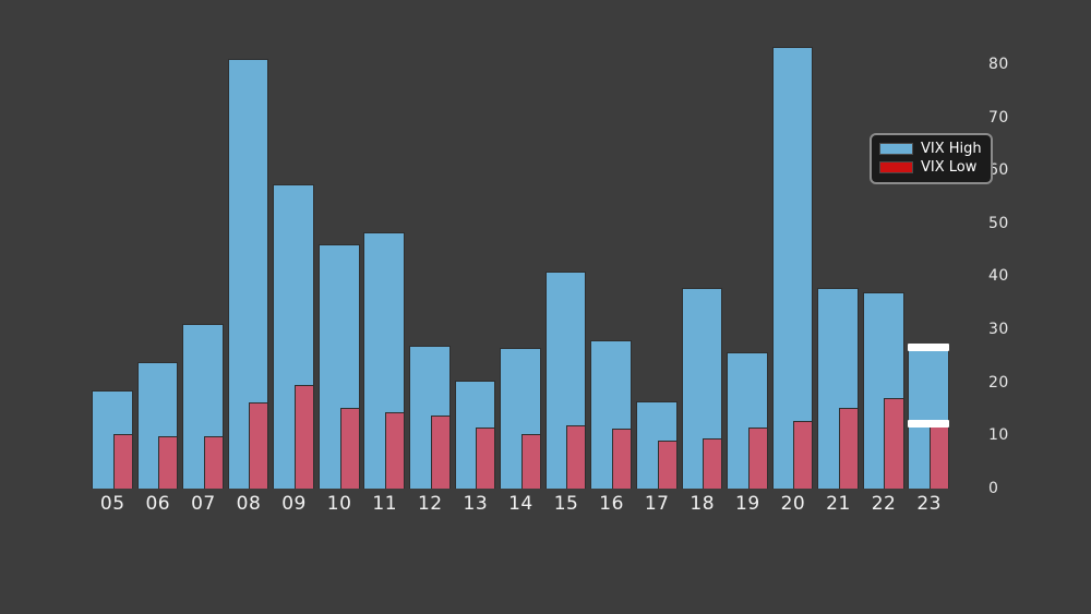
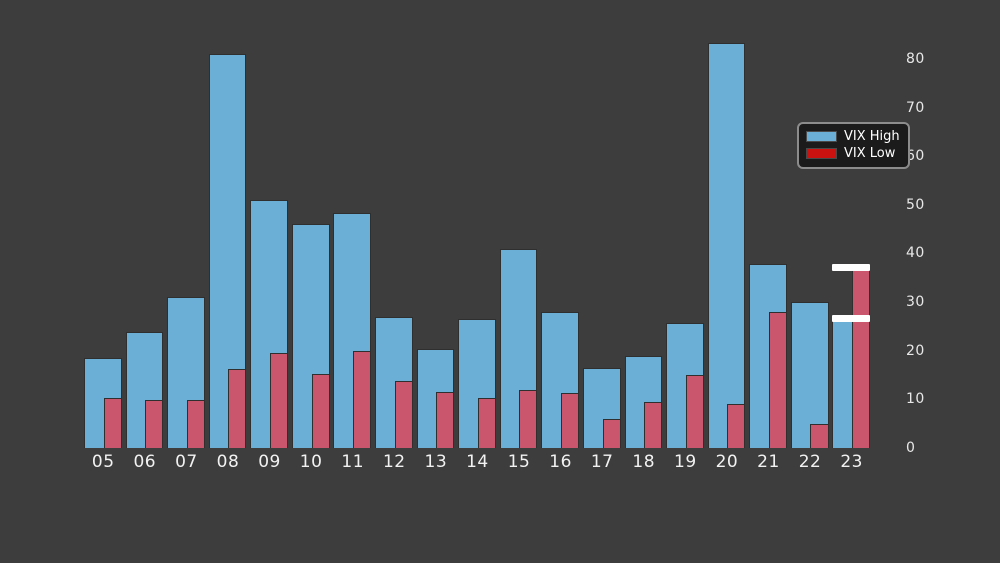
VIX High/09: 57 -> 51
VIX Low/11: 14 -> 20
VIX Low/17: 9 -> 6
VIX High/18: 38 -> 19
VIX Low/19: 12 -> 15
VIX Low/20: 13 -> 9
VIX Low/21: 15 -> 28
VIX High/22: 37 -> 30
VIX Low/22: 17 -> 5
VIX Low/23: 12 -> 37
